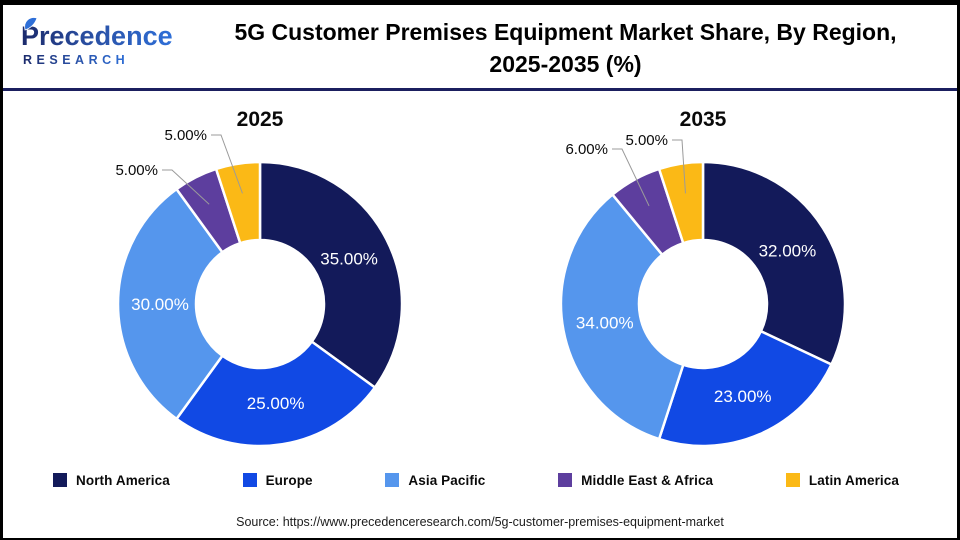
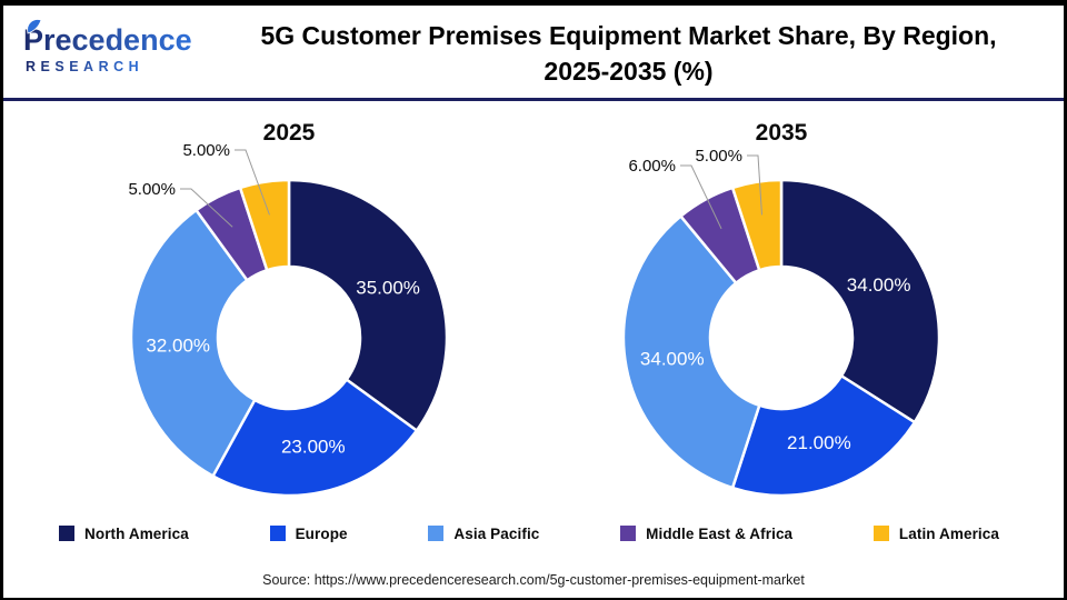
2025/Europe: 25.00% -> 23.00%
2025/Asia Pacific: 30.00% -> 32.00%
2035/North America: 32.00% -> 34.00%
2035/Europe: 23.00% -> 21.00%
